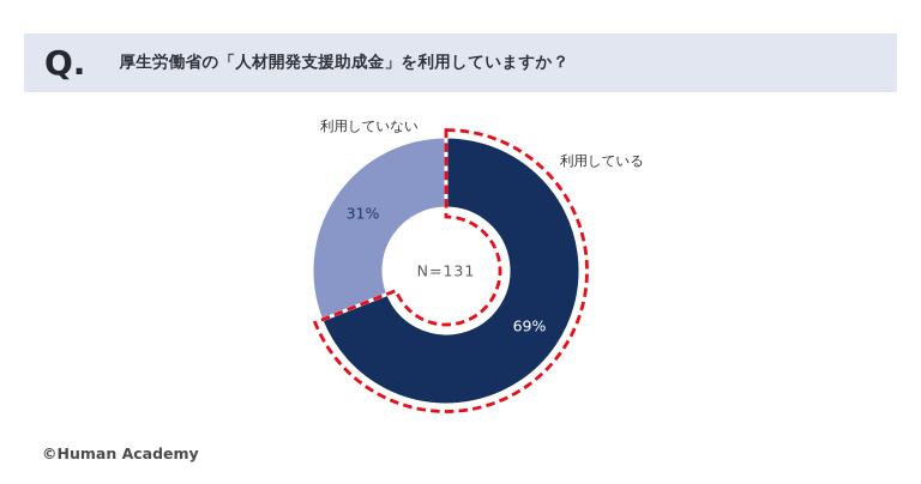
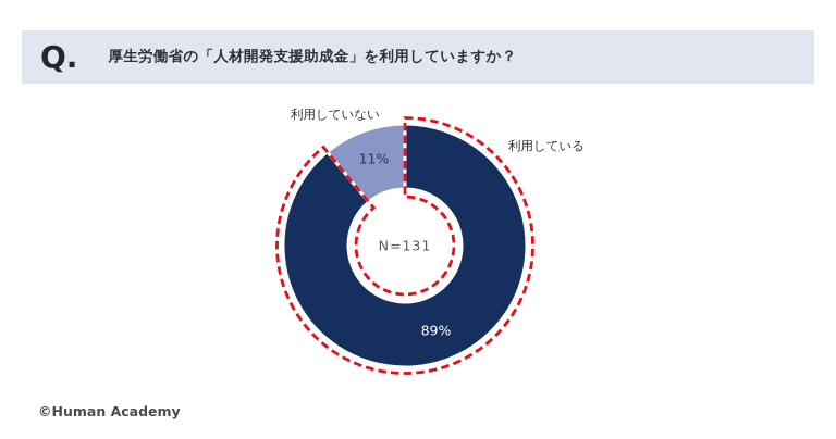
利用している: 69% -> 89%
利用していない: 31% -> 11%
